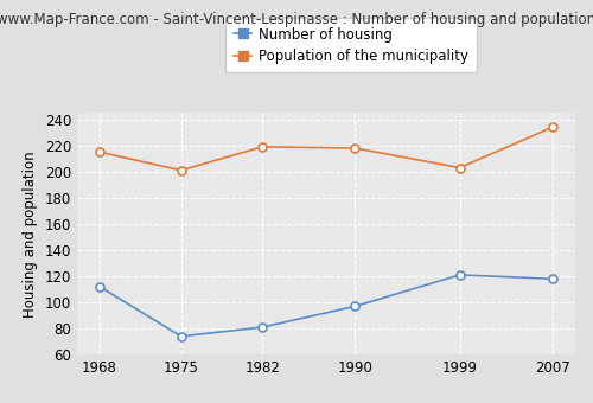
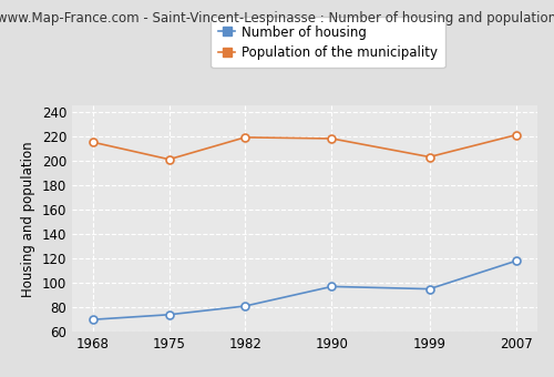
Number of housing/1968: 112 -> 70
Number of housing/1999: 121 -> 95
Population of the municipality/2007: 234 -> 221
